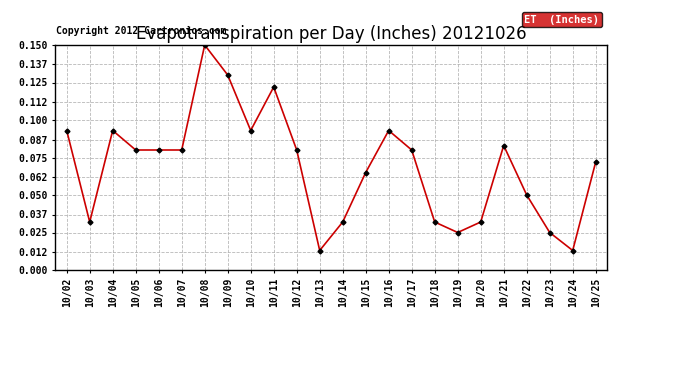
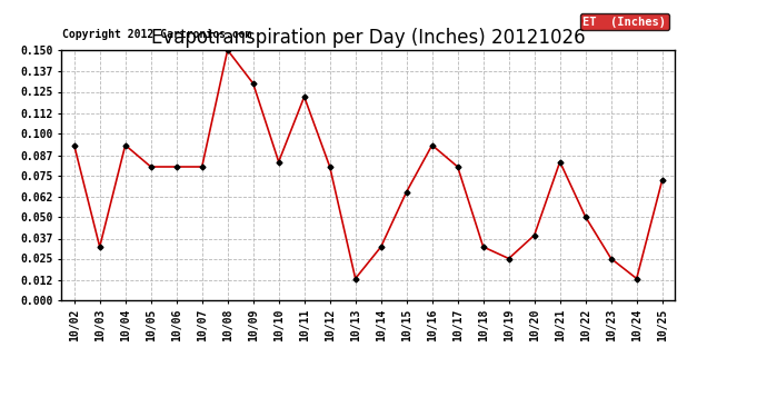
10/10: 0.093 -> 0.083
10/20: 0.032 -> 0.039
